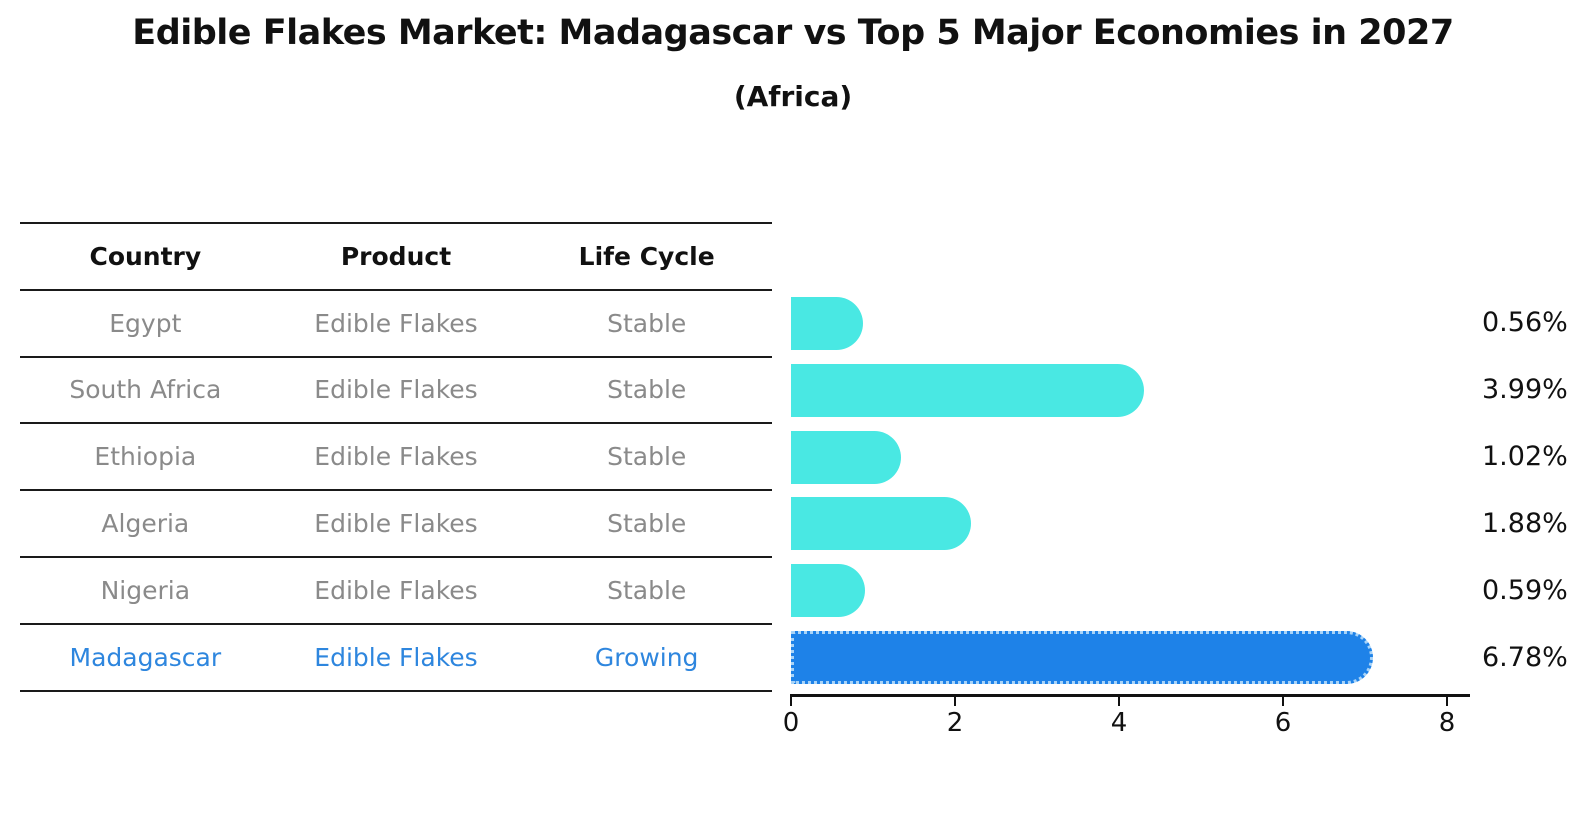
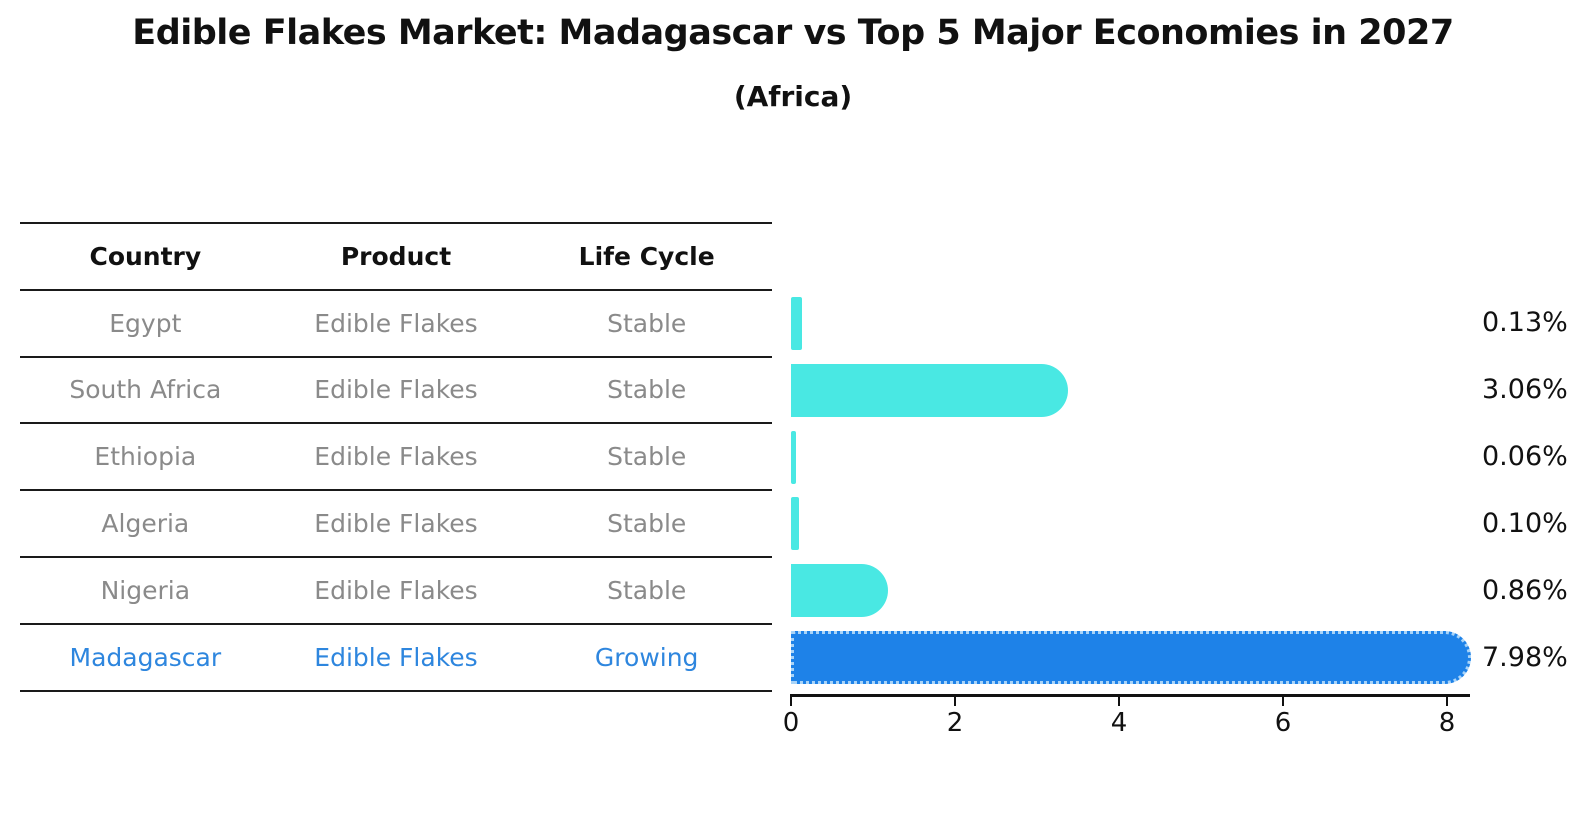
Egypt: 0.56% -> 0.13%
South Africa: 3.99% -> 3.06%
Ethiopia: 1.02% -> 0.06%
Algeria: 1.88% -> 0.10%
Nigeria: 0.59% -> 0.86%
Madagascar: 6.78% -> 7.98%
